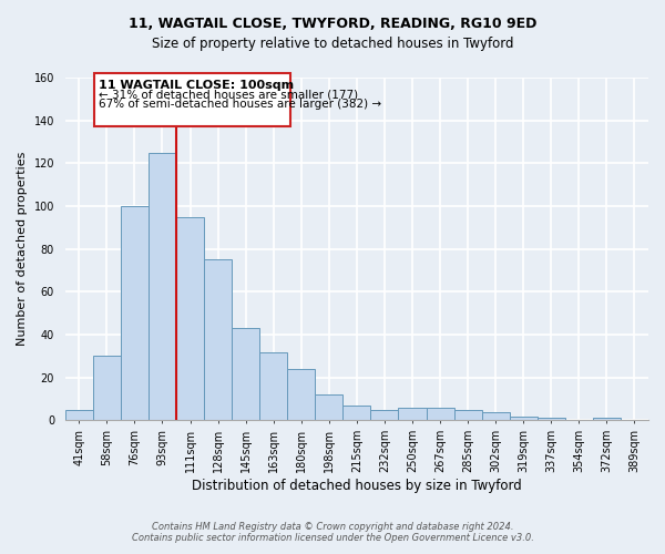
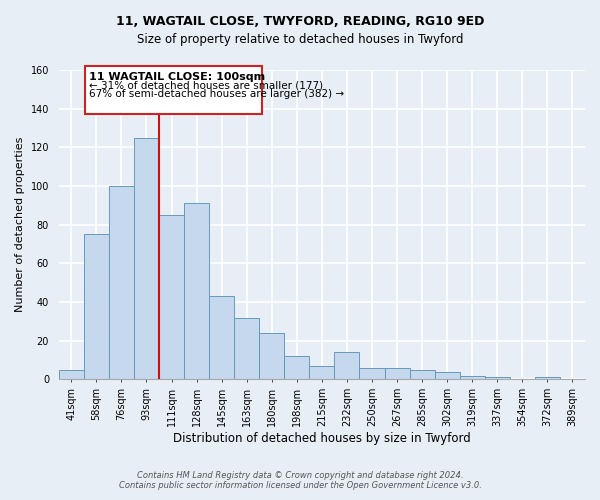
58sqm: 30 -> 75
111sqm: 95 -> 85
128sqm: 75 -> 91
232sqm: 5 -> 14
